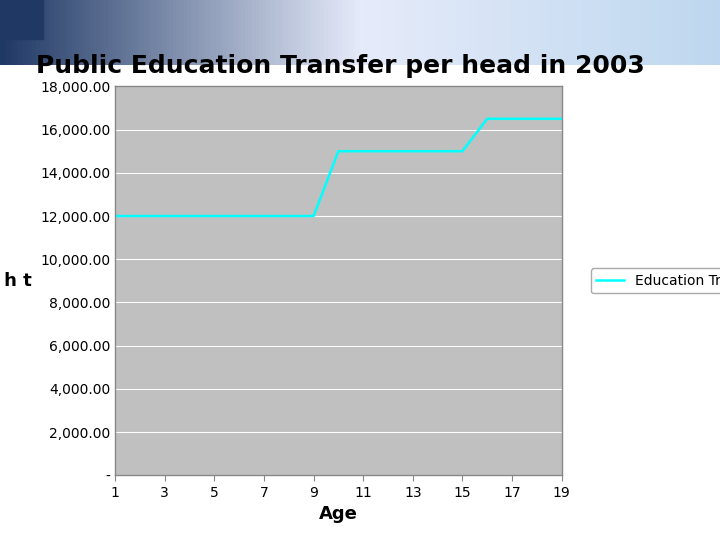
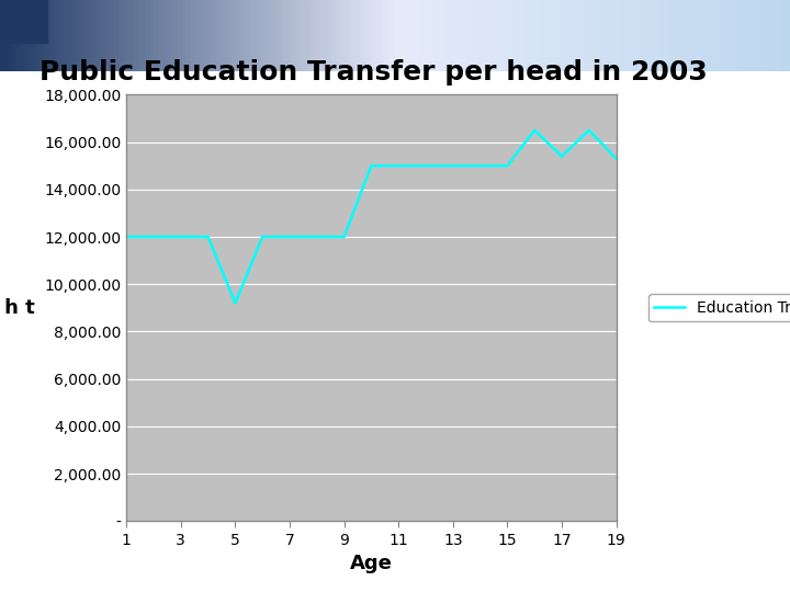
5: 12,000 -> 9,200
17: 16,500 -> 15,400
19: 16,500 -> 15,300
